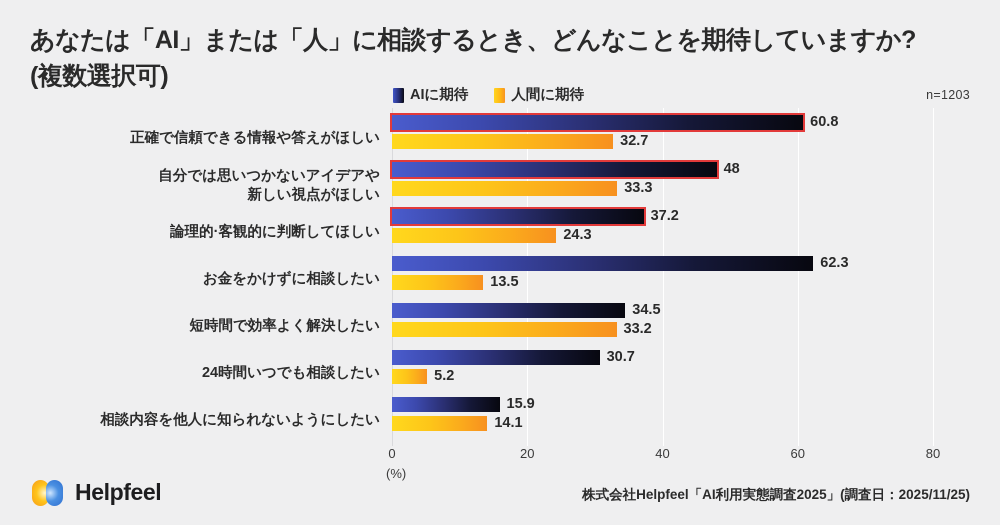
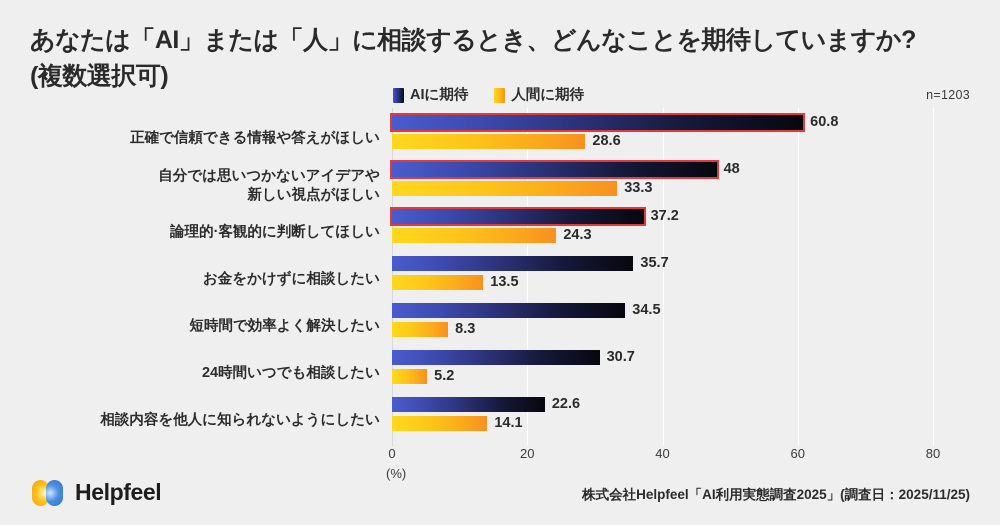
人間に期待/正確で信頼できる情報や答えがほしい: 32.7 -> 28.6
AIに期待/お金をかけずに相談したい: 62.3 -> 35.7
人間に期待/短時間で効率よく解決したい: 33.2 -> 8.3
AIに期待/相談内容を他人に知られないようにしたい: 15.9 -> 22.6
